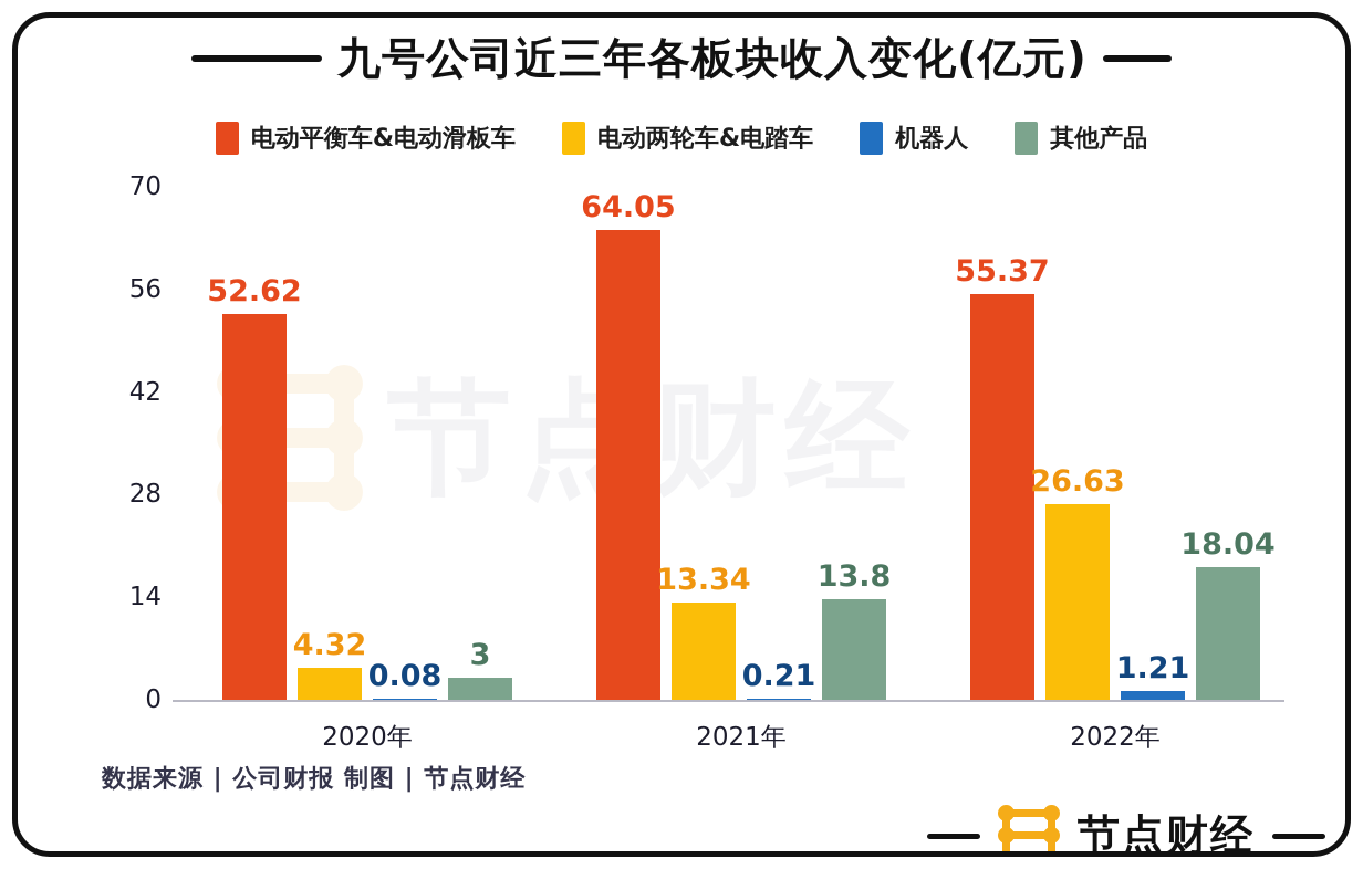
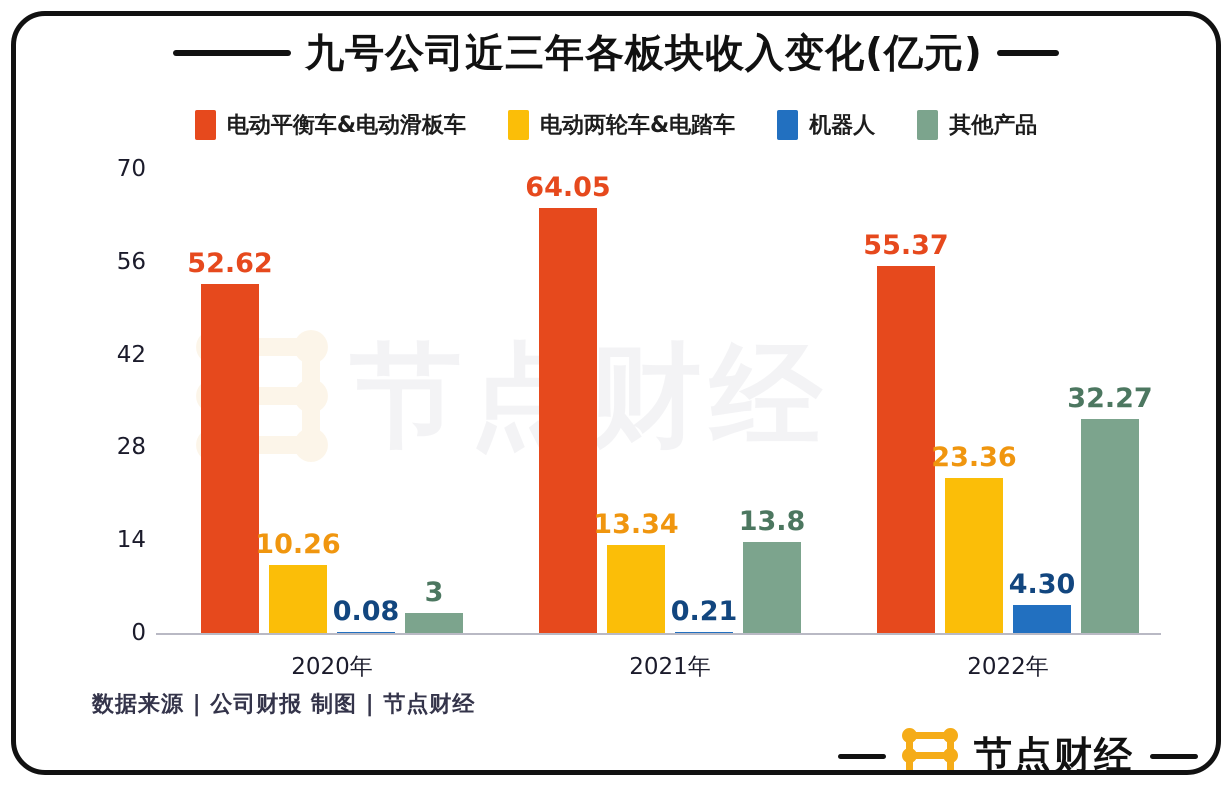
电动两轮车&电踏车/2020年: 4.32 -> 10.26
电动两轮车&电踏车/2022年: 26.63 -> 23.36
机器人/2022年: 1.21 -> 4.30
其他产品/2022年: 18.04 -> 32.27
